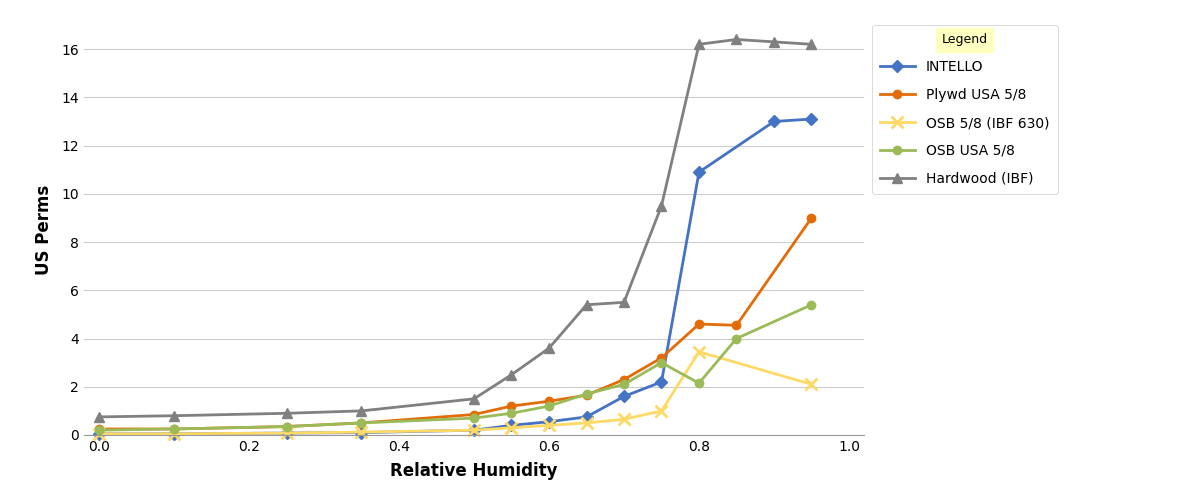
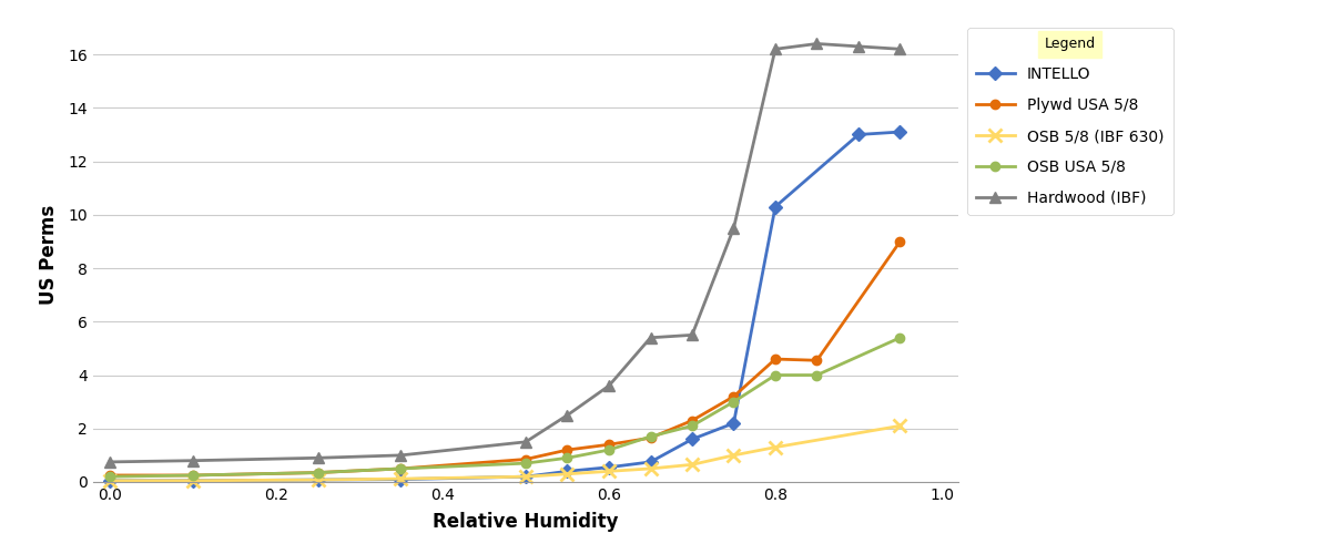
INTELLO/0.8: 10.90 -> 10.30
OSB 5/8 (IBF 630)/0.8: 3.45 -> 1.30
OSB USA 5/8/0.8: 2.15 -> 4.00
